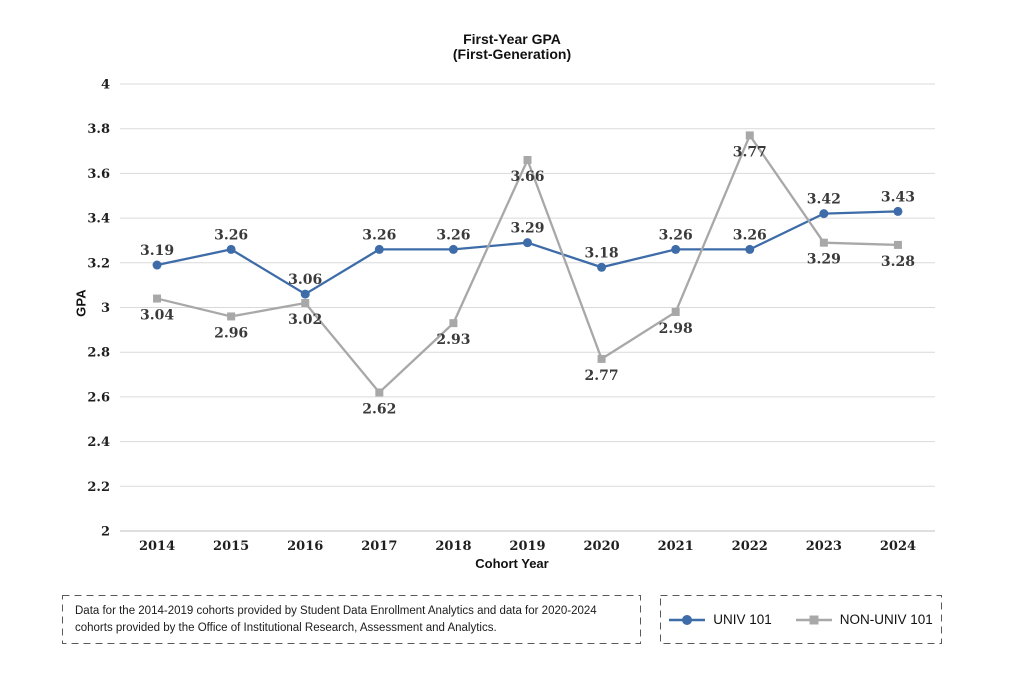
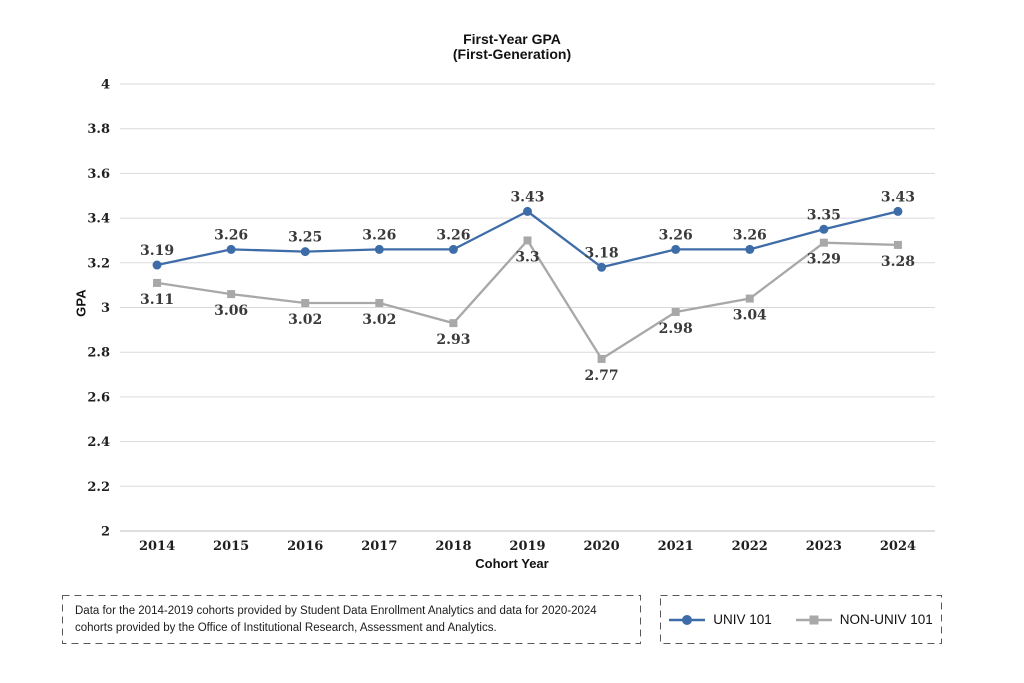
NON-UNIV 101/2014: 3.04 -> 3.11
NON-UNIV 101/2015: 2.96 -> 3.06
UNIV 101/2016: 3.06 -> 3.25
NON-UNIV 101/2017: 2.62 -> 3.02
UNIV 101/2019: 3.29 -> 3.43
NON-UNIV 101/2019: 3.66 -> 3.3
NON-UNIV 101/2022: 3.77 -> 3.04
UNIV 101/2023: 3.42 -> 3.35
